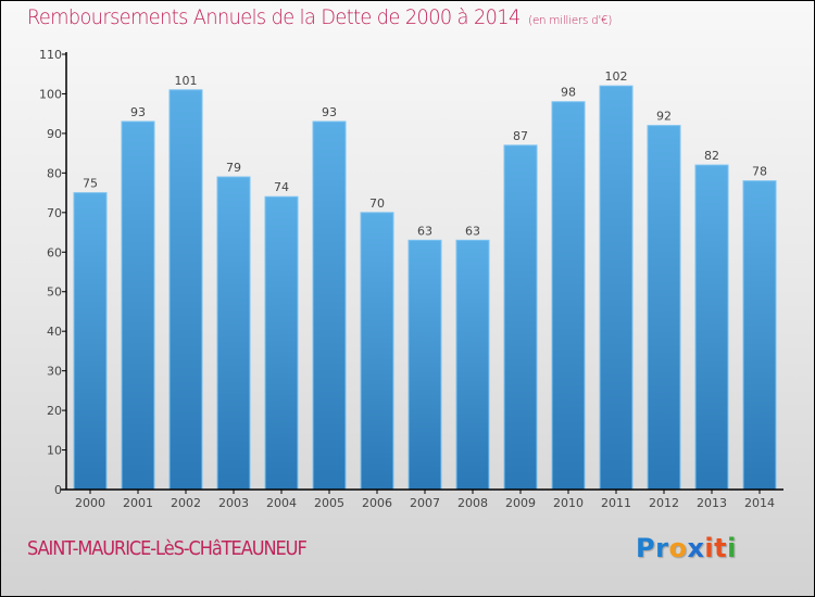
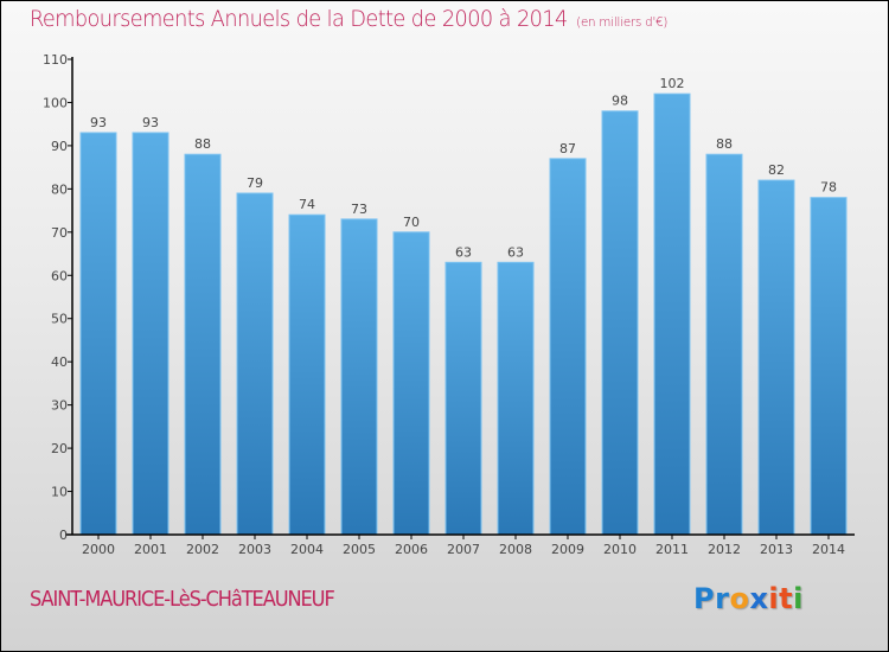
2000: 75 -> 93
2002: 101 -> 88
2005: 93 -> 73
2012: 92 -> 88
